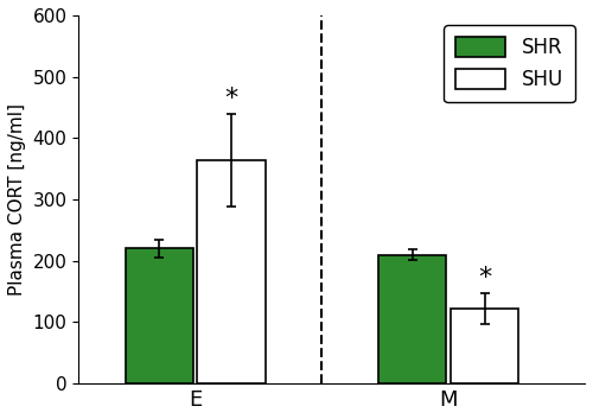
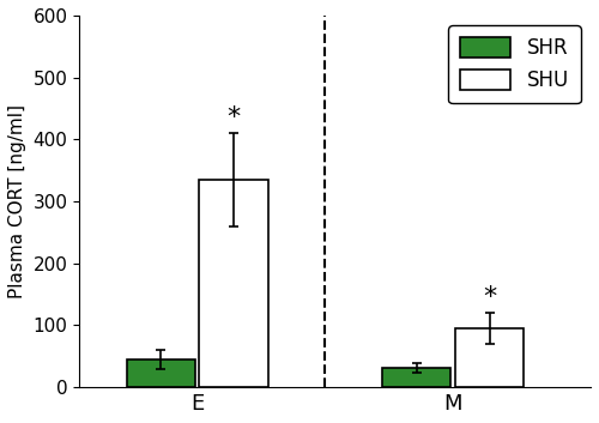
SHR/E: 220 -> 45
SHU/E: 364 -> 335
SHR/M: 210 -> 32
SHU/M: 122 -> 95
